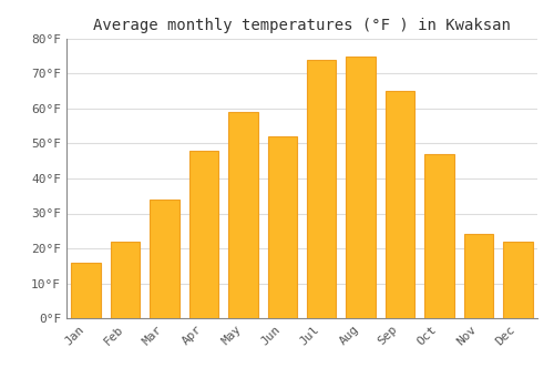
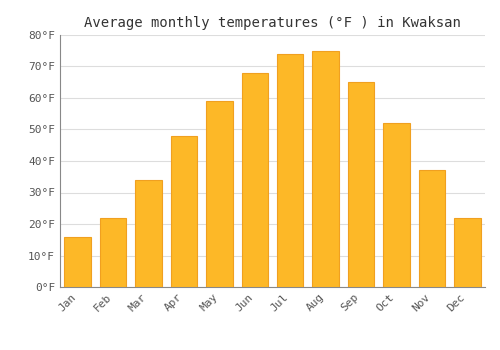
Jun: 52°F -> 68°F
Oct: 47°F -> 52°F
Nov: 24°F -> 37°F
